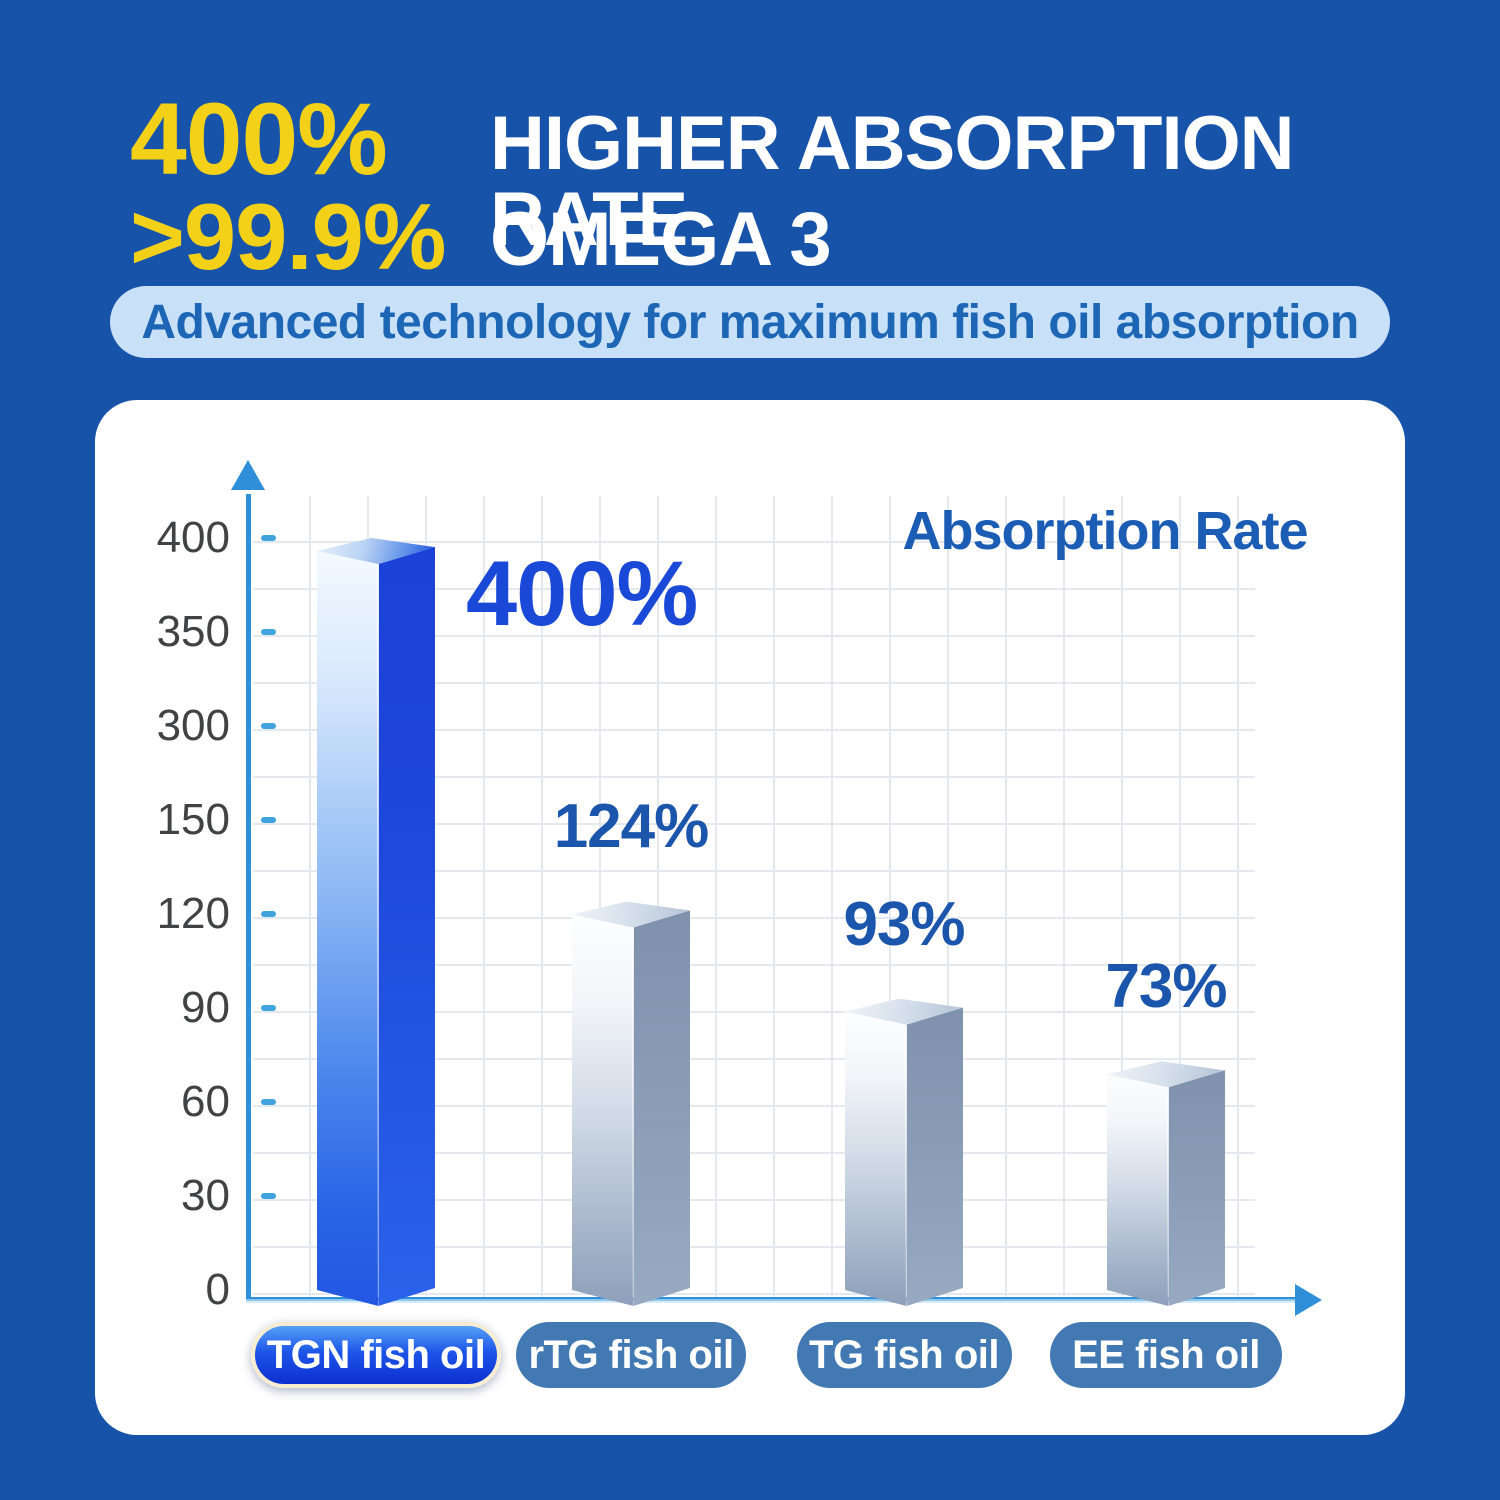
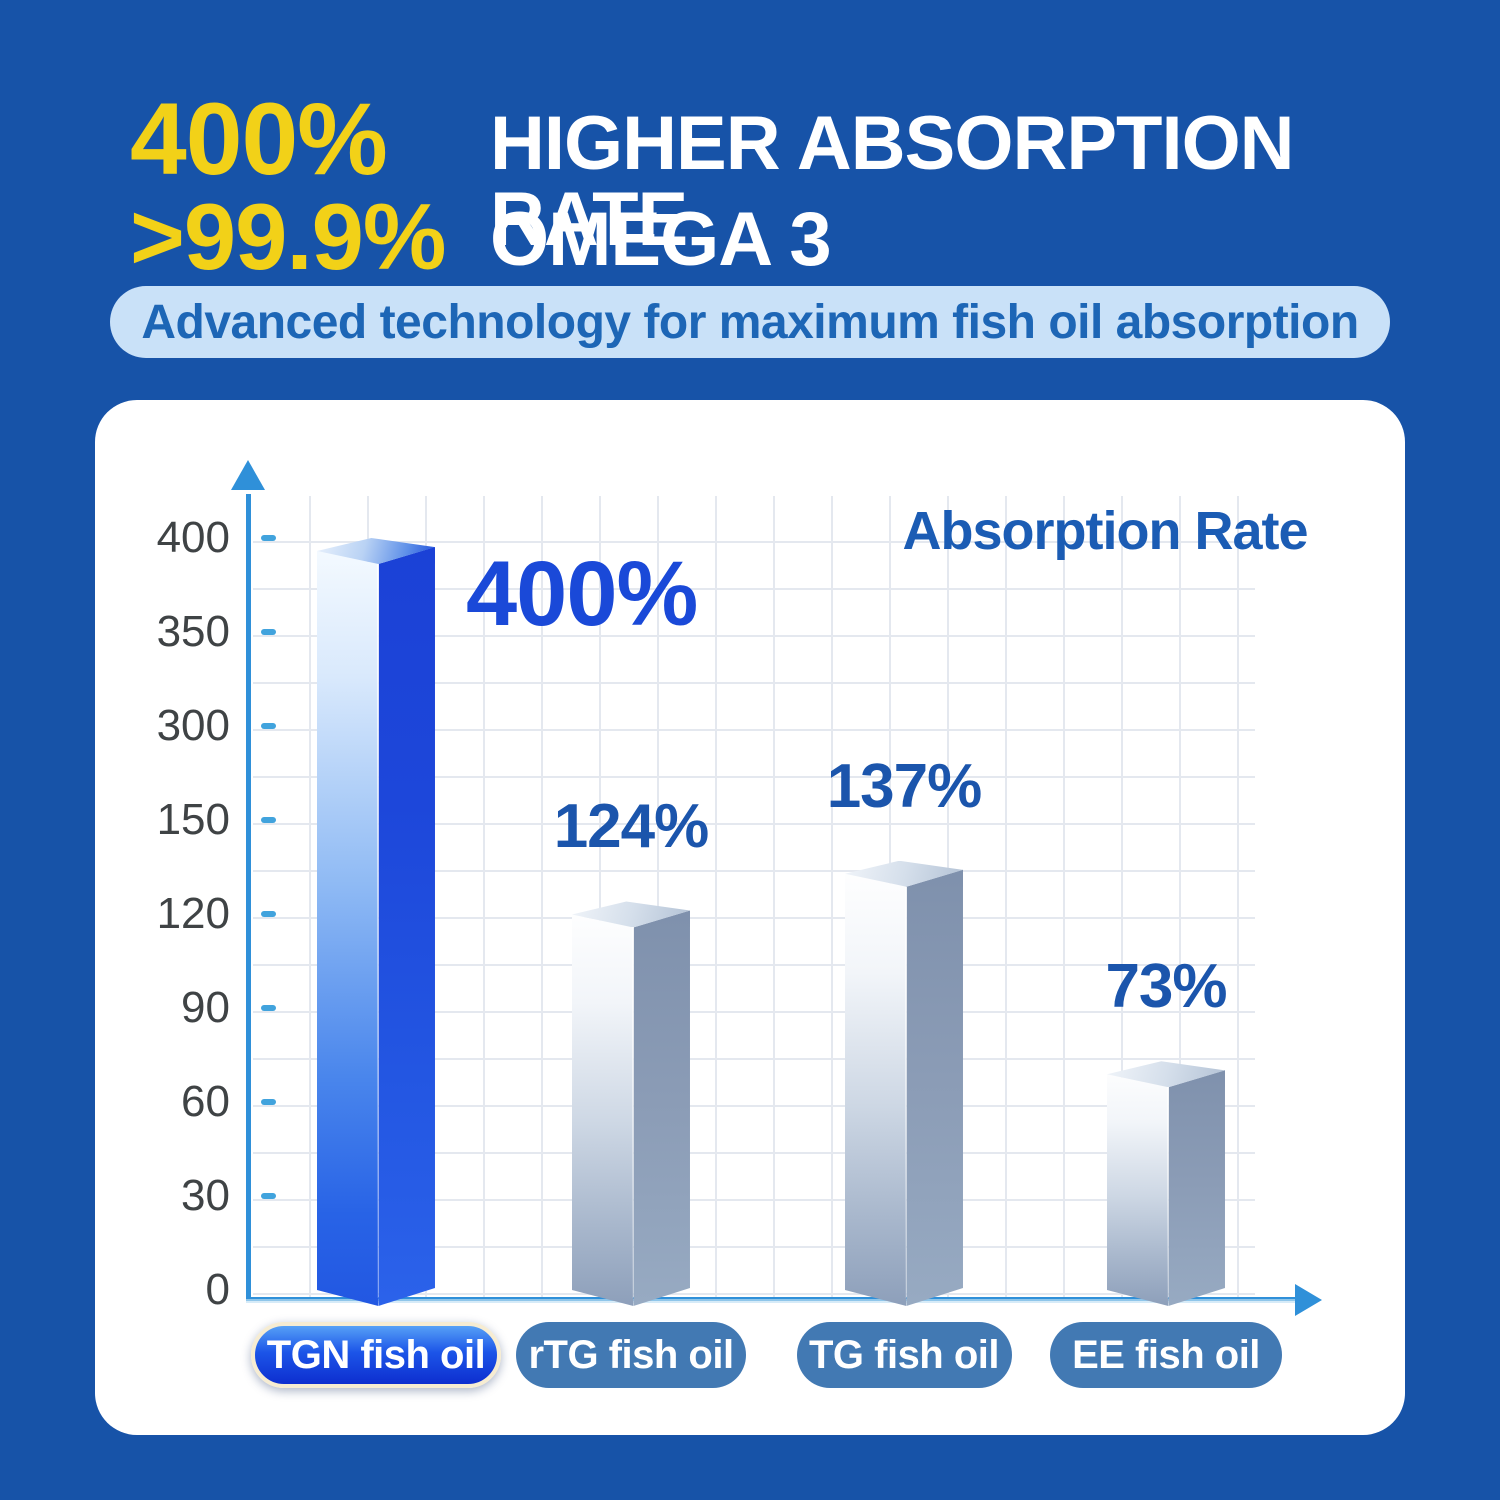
TG fish oil: 93% -> 137%
